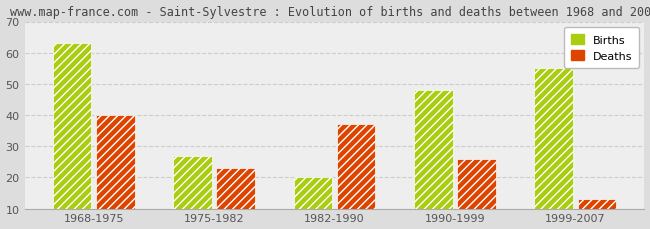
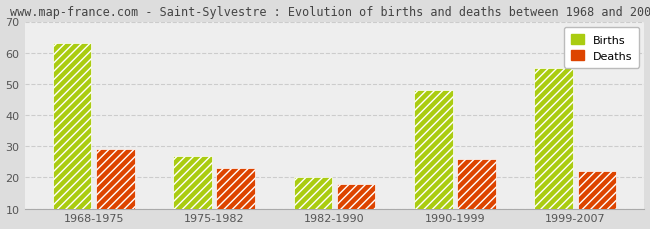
Deaths/1968-1975: 40 -> 29
Deaths/1982-1990: 37 -> 18
Deaths/1999-2007: 13 -> 22
